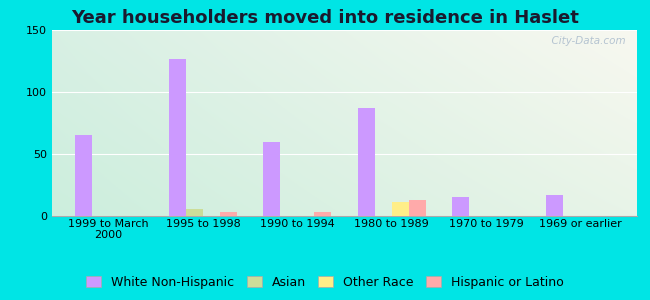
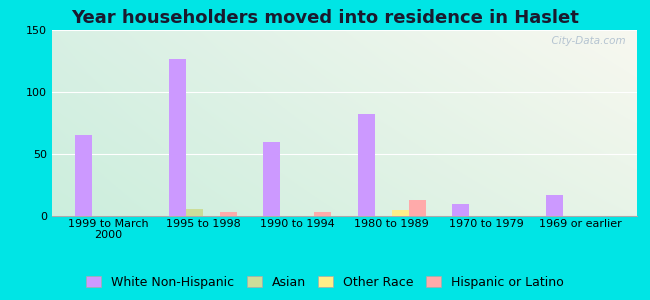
White Non-Hispanic/1980 to 1989: 87 -> 82
Other Race/1980 to 1989: 11 -> 5
White Non-Hispanic/1970 to 1979: 15 -> 10
